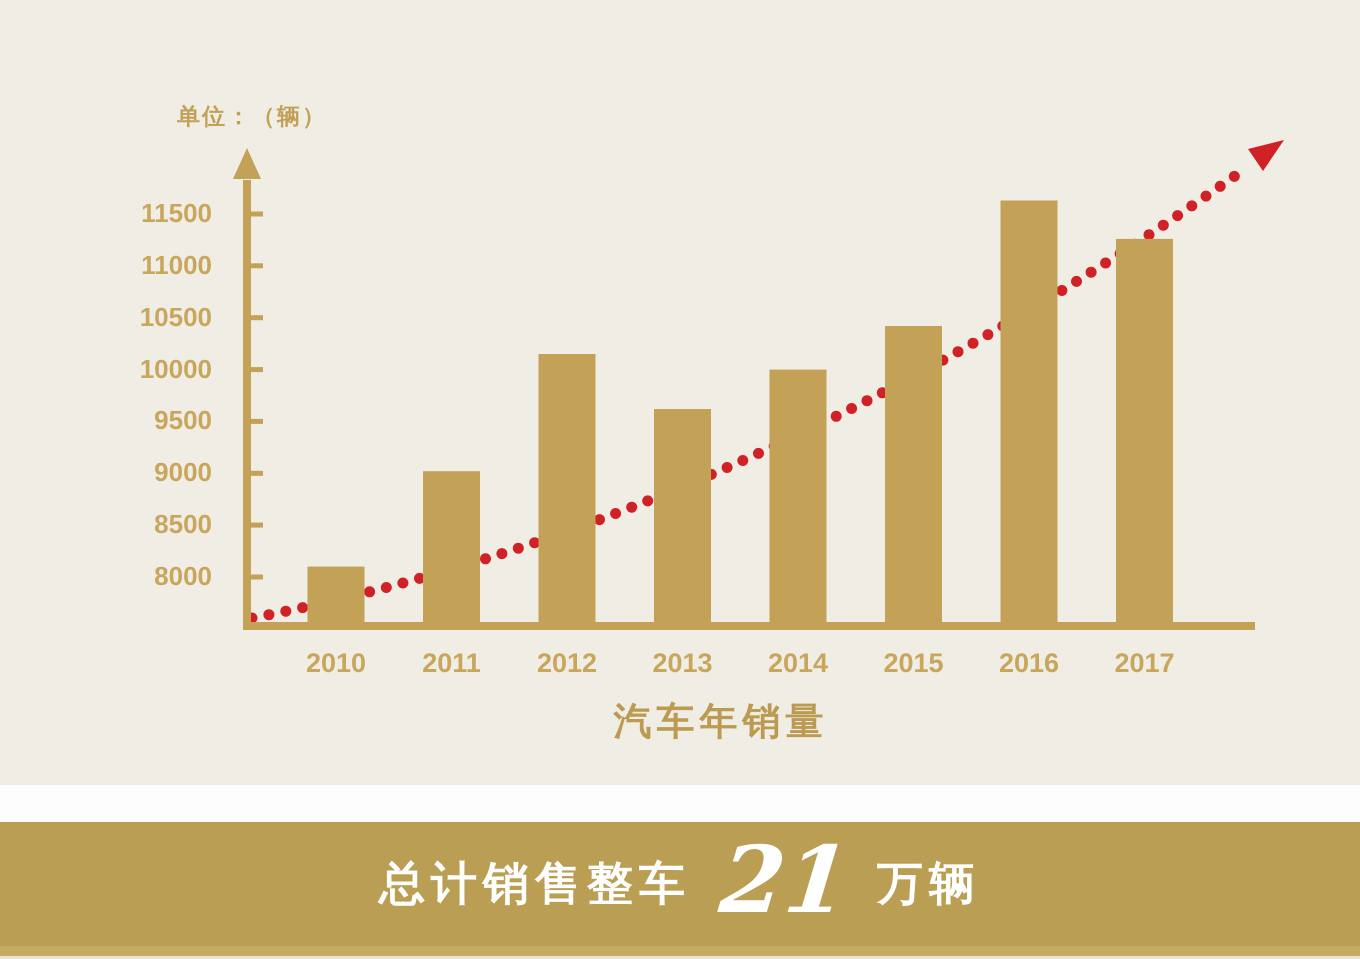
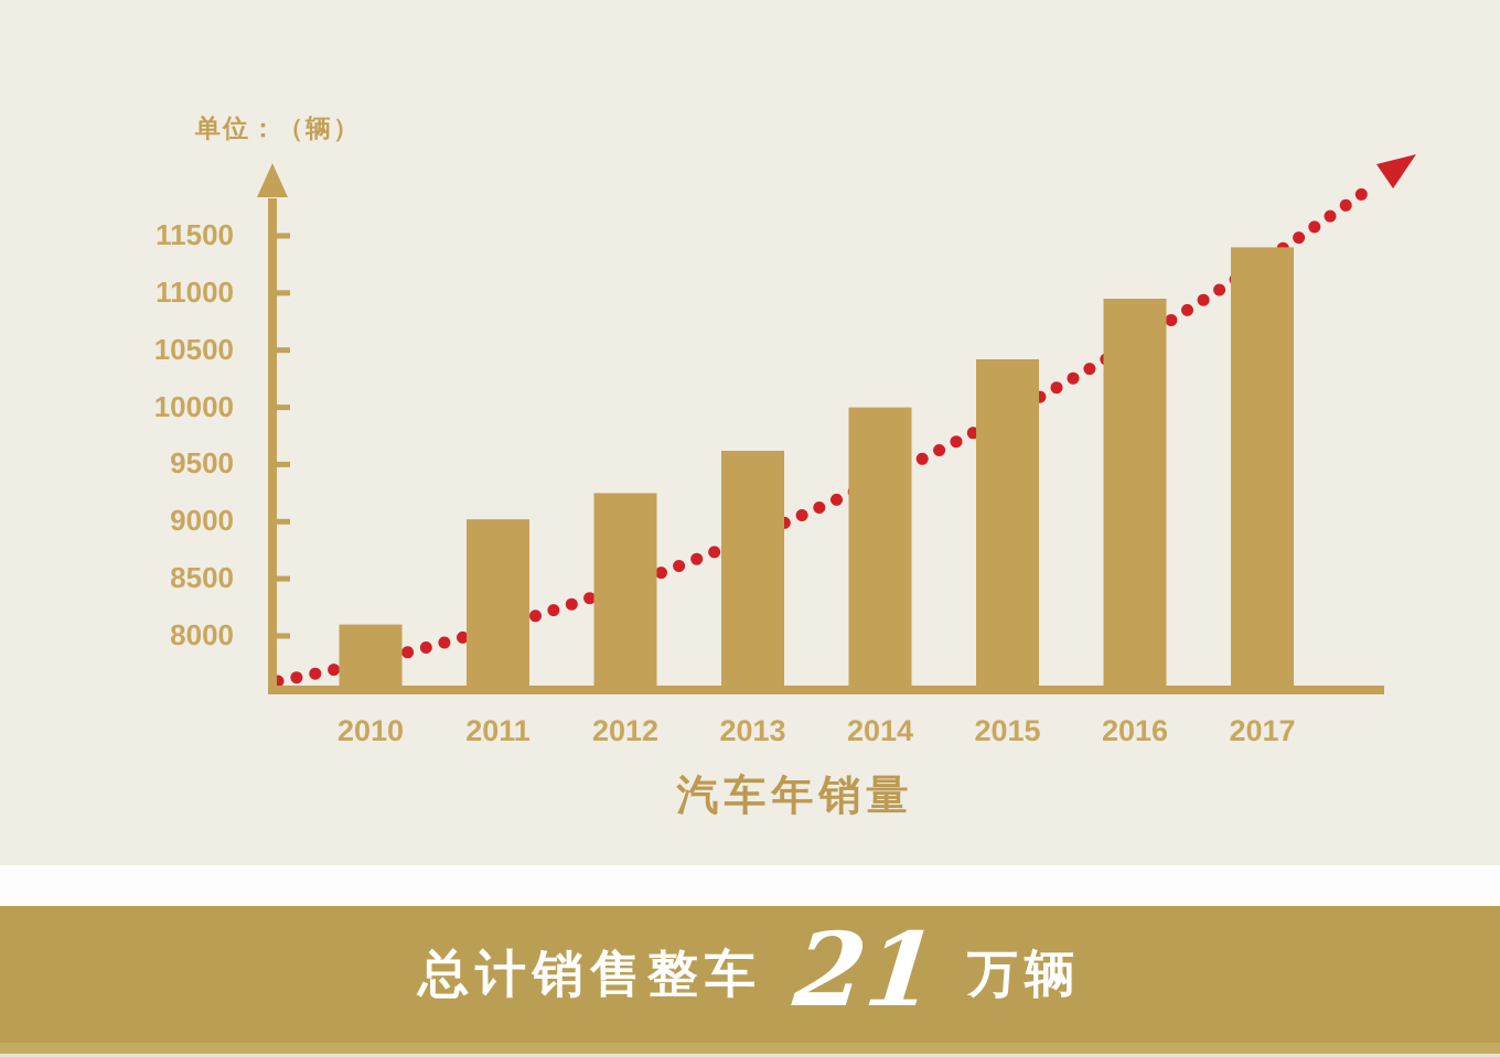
2012: 10150 -> 9250
2016: 11630 -> 10950
2017: 11260 -> 11400
